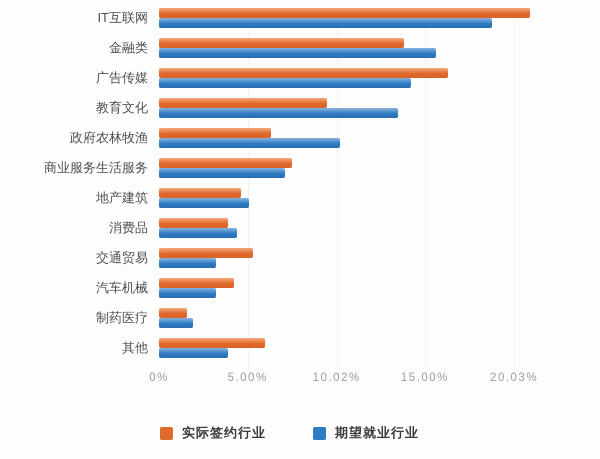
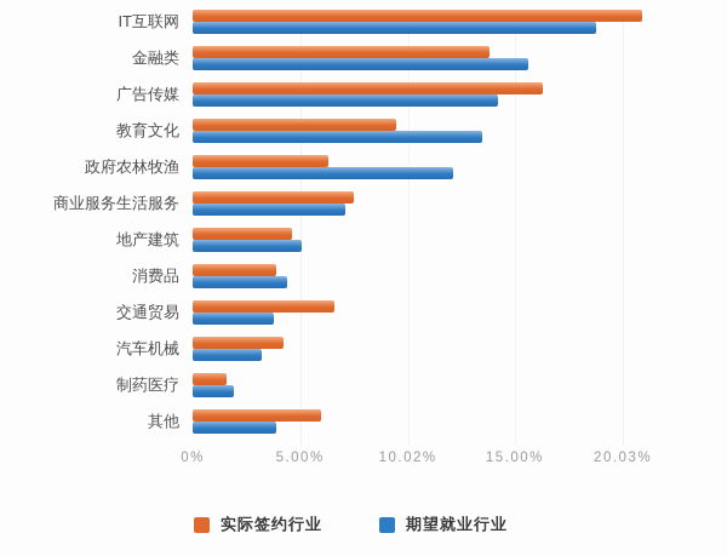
期望就业行业/政府农林牧渔: 10.2% -> 12.1%
实际签约行业/交通贸易: 5.3% -> 6.6%
期望就业行业/交通贸易: 3.2% -> 3.8%
